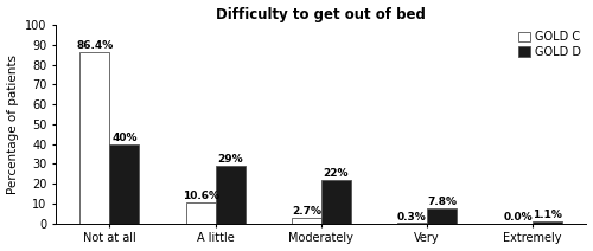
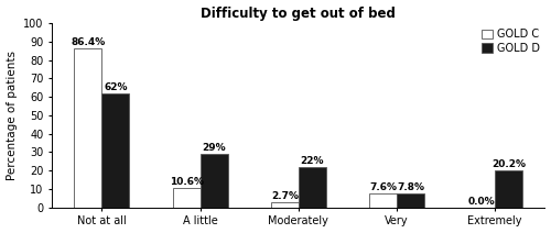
GOLD D/Not at all: 40% -> 62%
GOLD C/Very: 0.3% -> 7.6%
GOLD D/Extremely: 1.1% -> 20.2%
